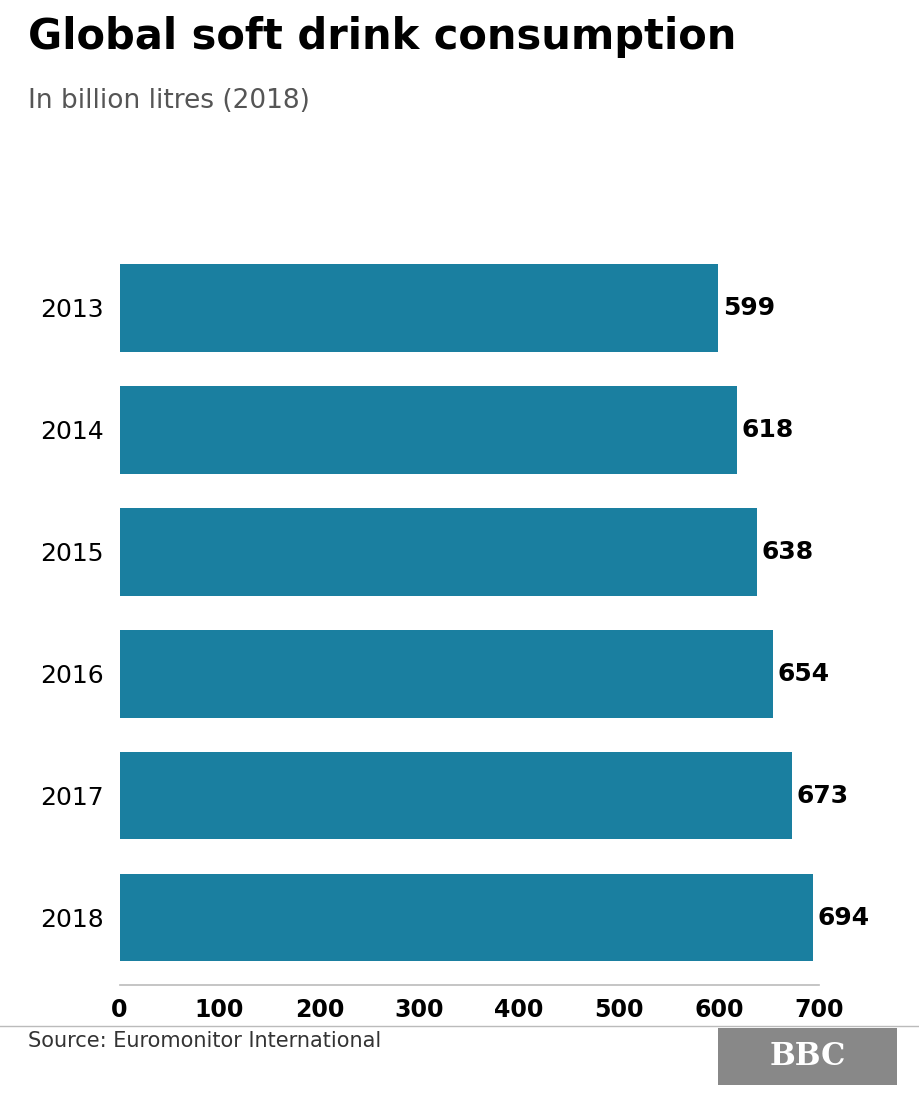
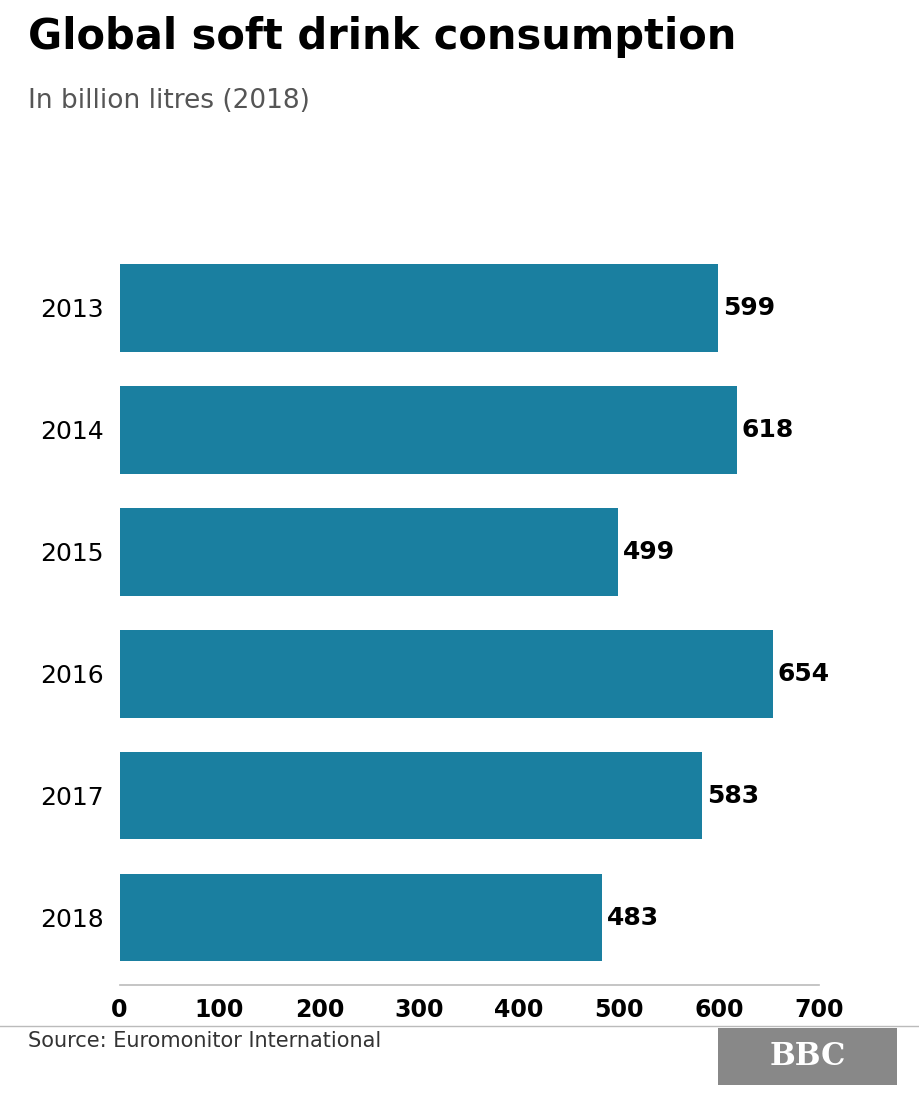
2015: 638 -> 499
2017: 673 -> 583
2018: 694 -> 483
